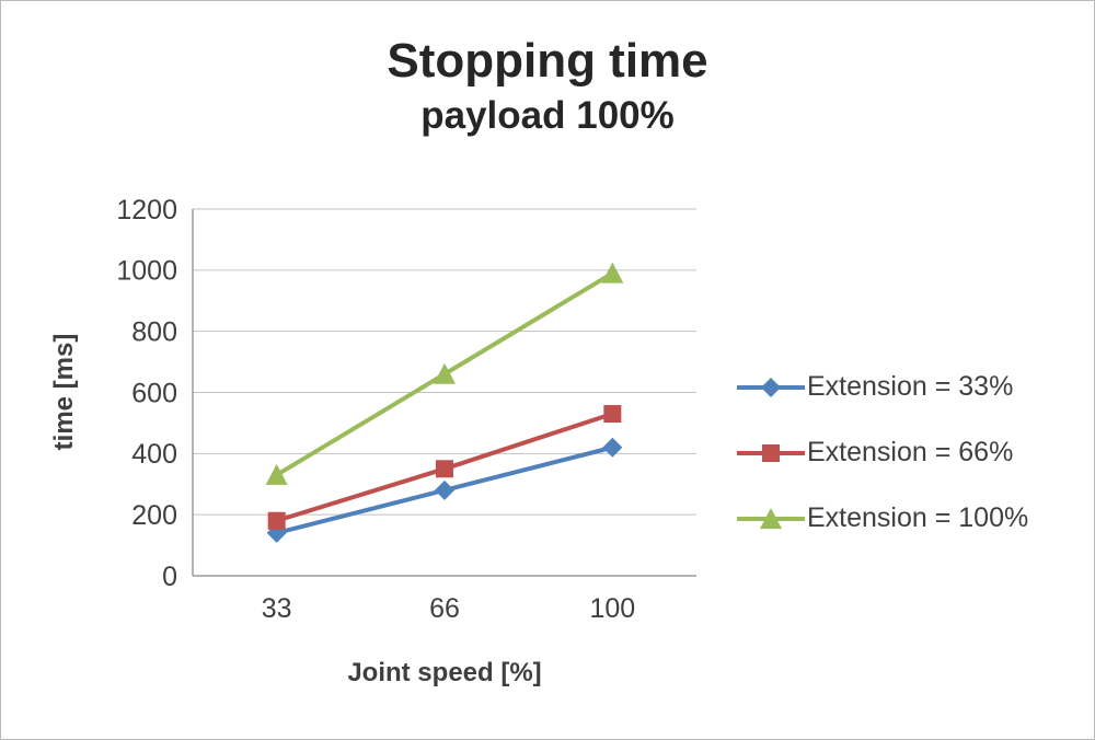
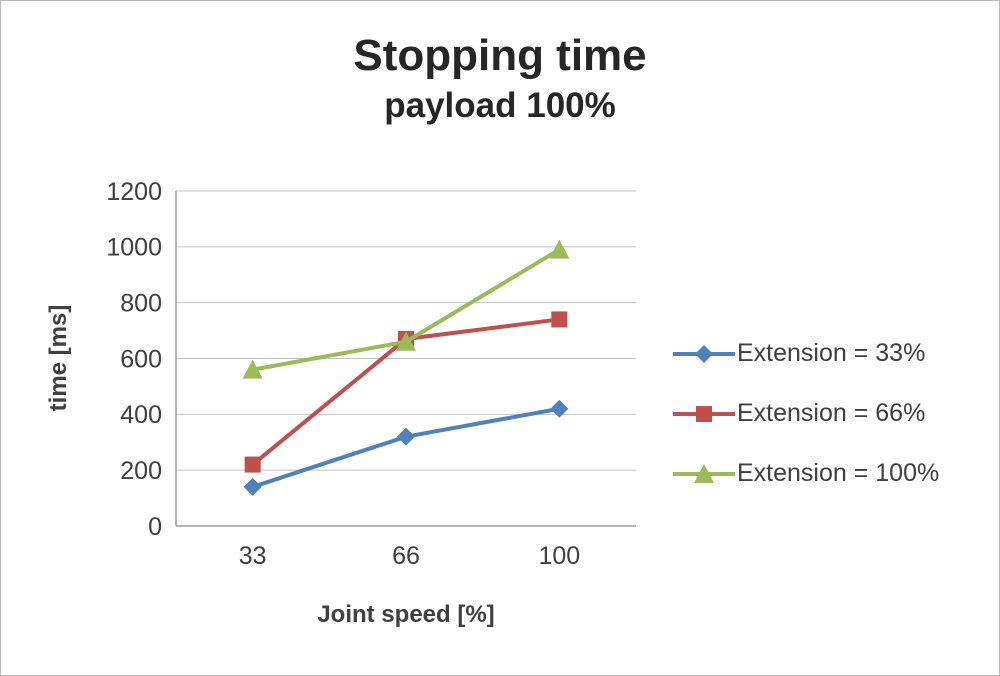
Extension = 66%/33: 180 -> 220
Extension = 100%/33: 330 -> 560
Extension = 33%/66: 280 -> 320
Extension = 66%/66: 350 -> 670
Extension = 66%/100: 530 -> 740
